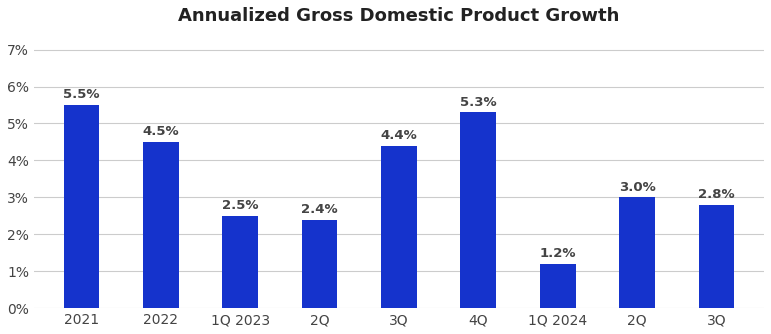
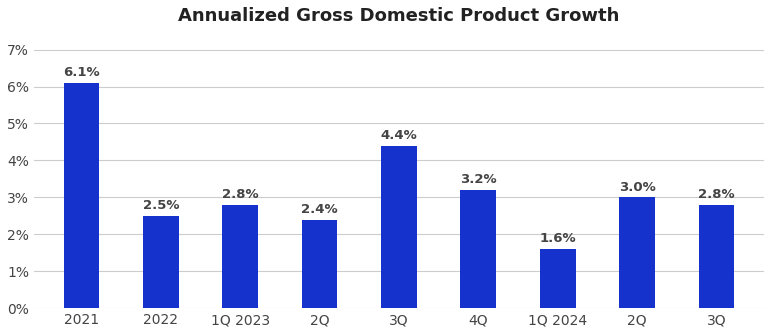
2021: 5.5% -> 6.1%
2022: 4.5% -> 2.5%
1Q 2023: 2.5% -> 2.8%
4Q: 5.3% -> 3.2%
1Q 2024: 1.2% -> 1.6%
